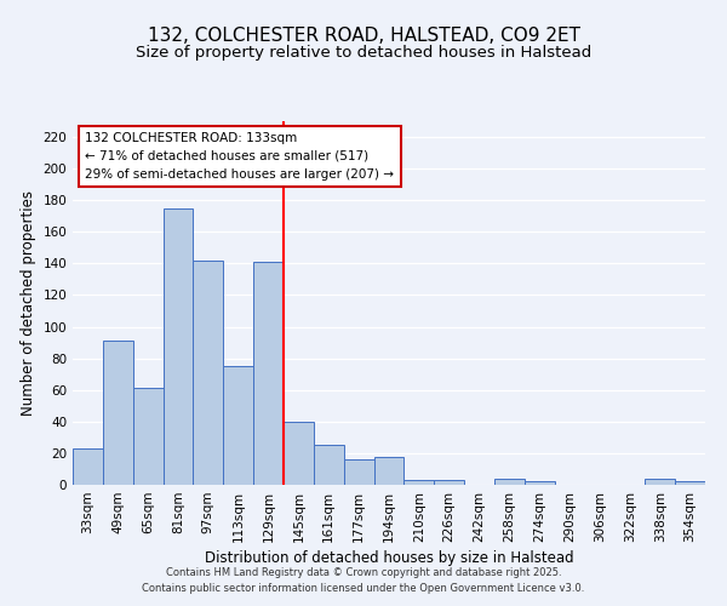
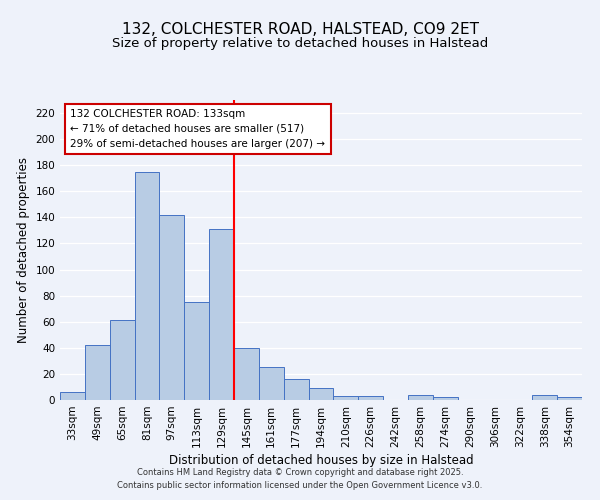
33sqm: 23 -> 6
49sqm: 91 -> 42
129sqm: 141 -> 131
194sqm: 18 -> 9
